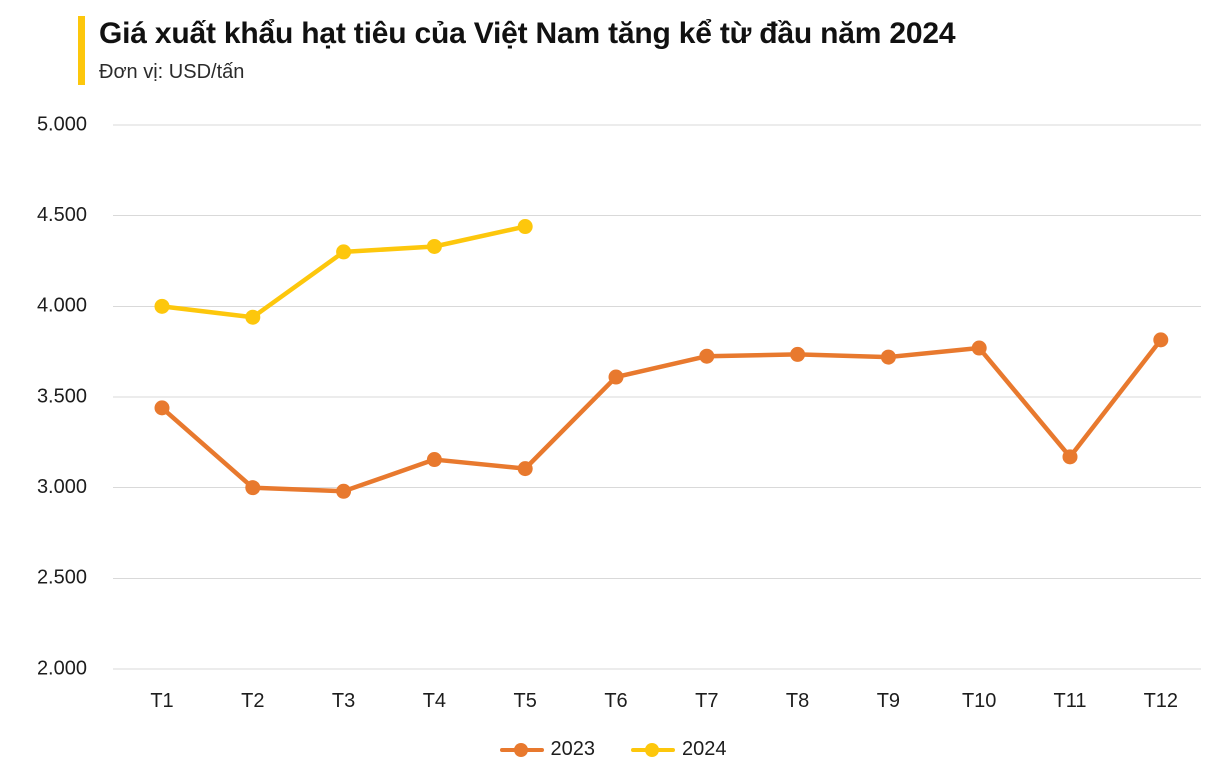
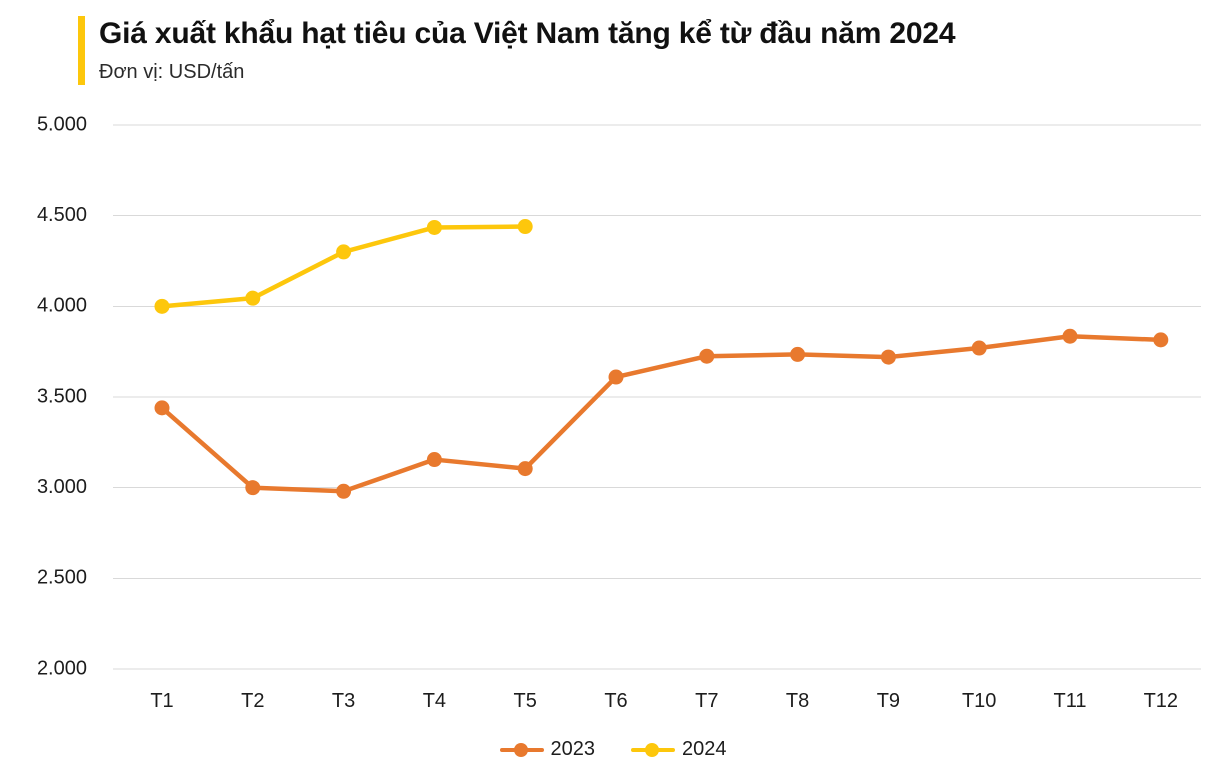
2024/T2: 3940 -> 4040
2024/T4: 4330 -> 4440
2023/T11: 3170 -> 3840
